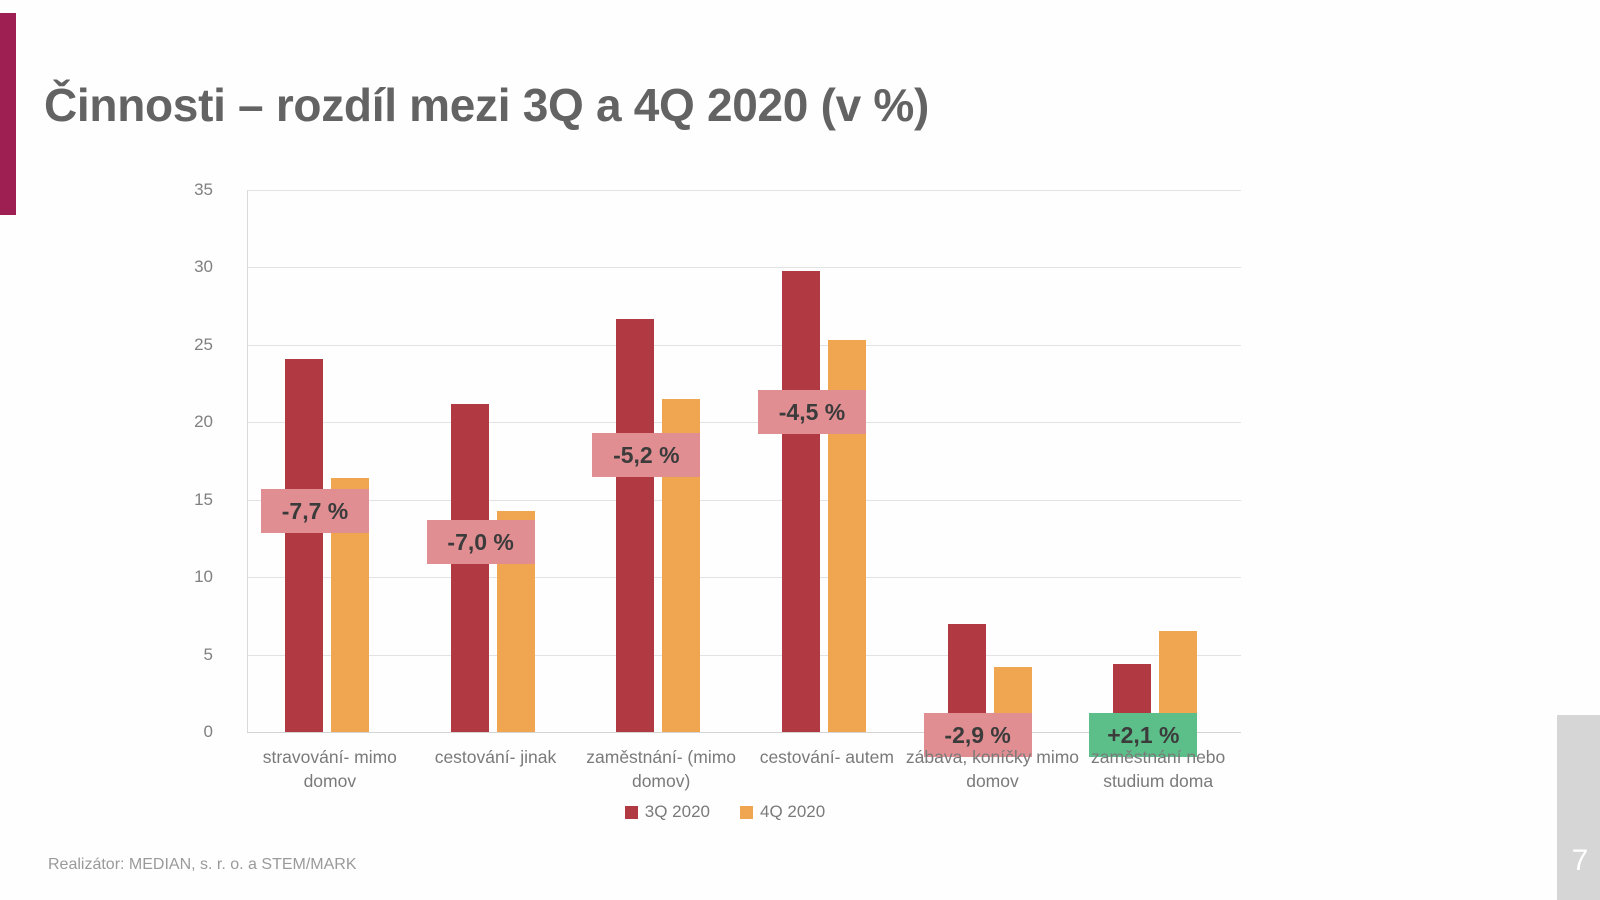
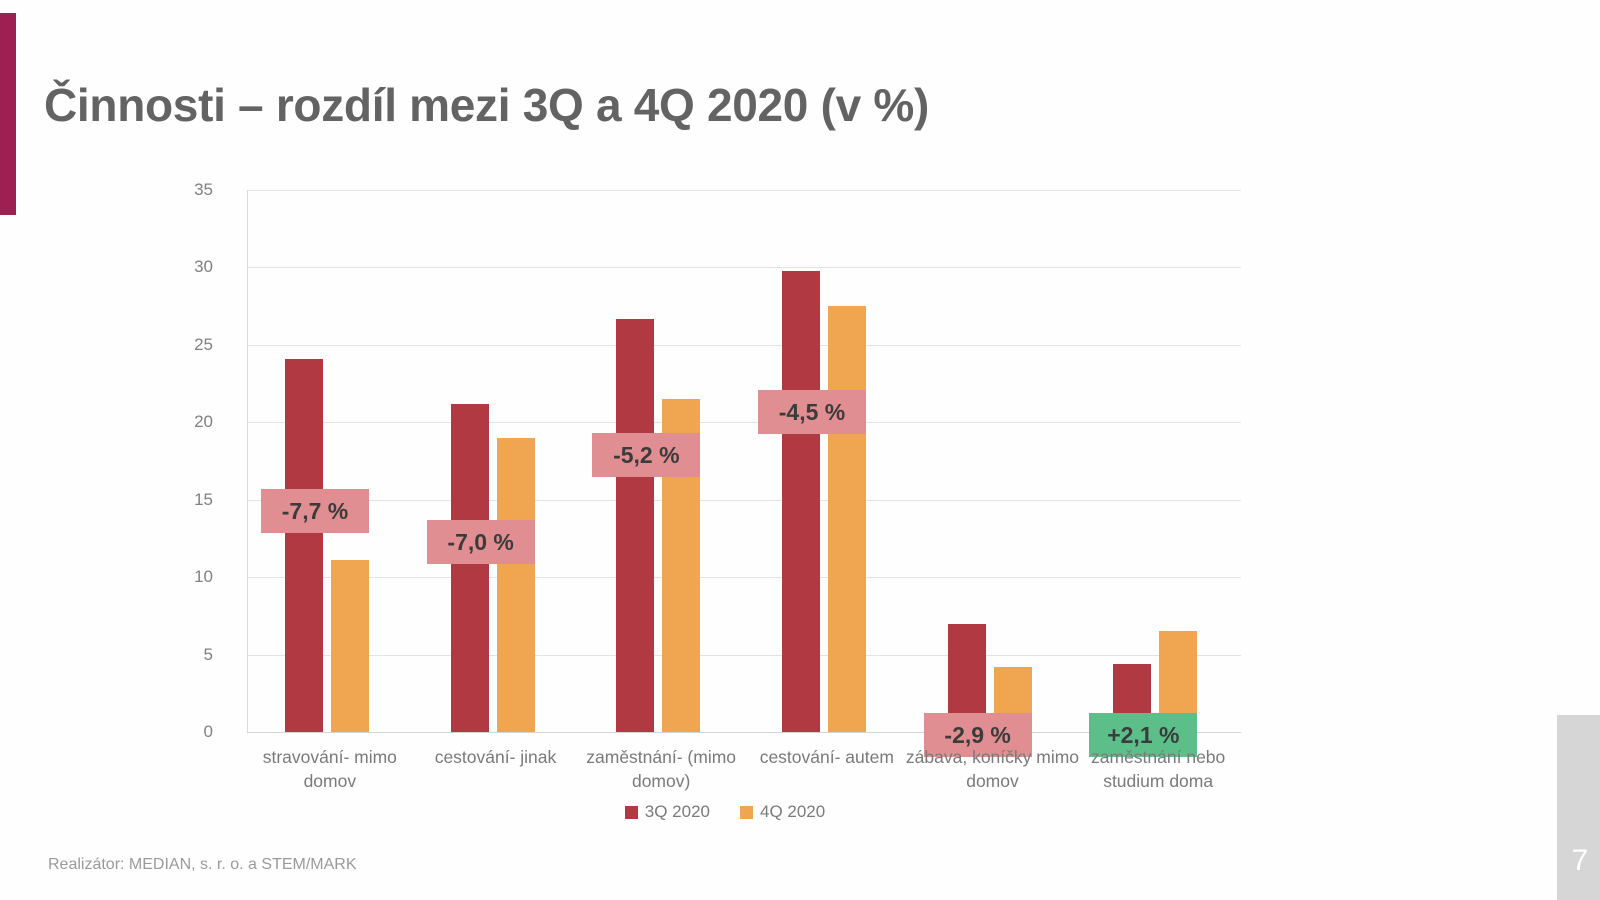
4Q 2020/stravování- mimo domov: 16.4 -> 11.1
4Q 2020/cestování- jinak: 14.3 -> 19.0
4Q 2020/cestování- autem: 25.3 -> 27.5
